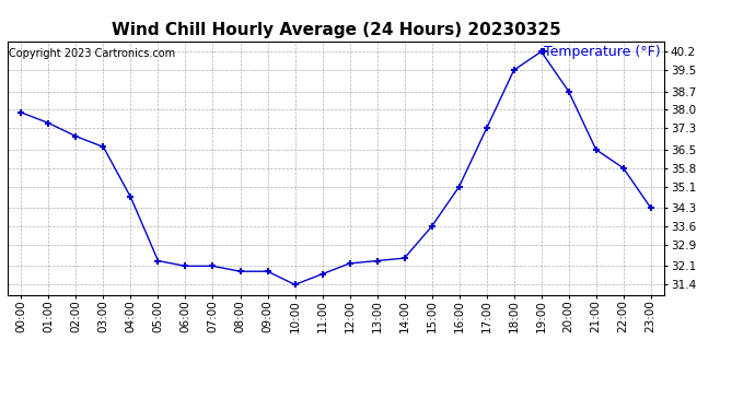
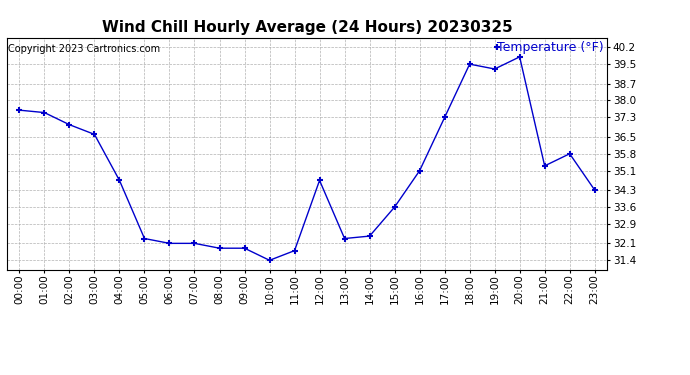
00:00: 37.9 -> 37.6
12:00: 32.2 -> 34.7
19:00: 40.2 -> 39.3
20:00: 38.7 -> 39.8
21:00: 36.5 -> 35.3
